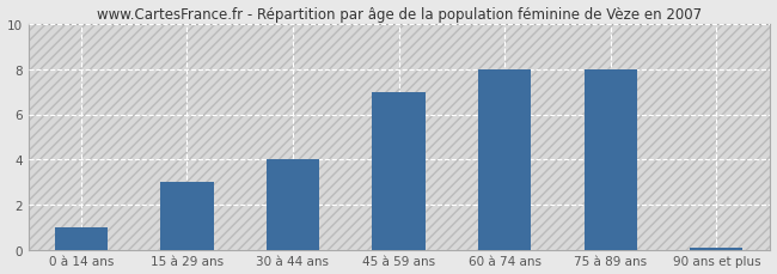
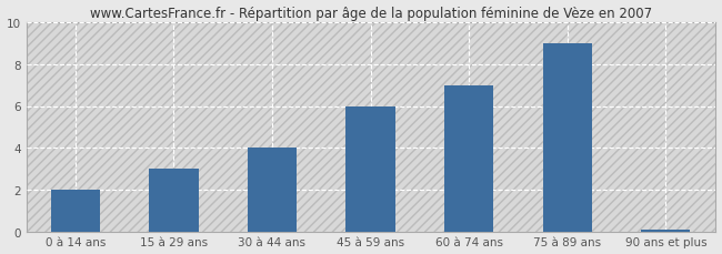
0 à 14 ans: 1.0 -> 2.0
45 à 59 ans: 7.0 -> 6.0
60 à 74 ans: 8.0 -> 7.0
75 à 89 ans: 8.0 -> 9.0
